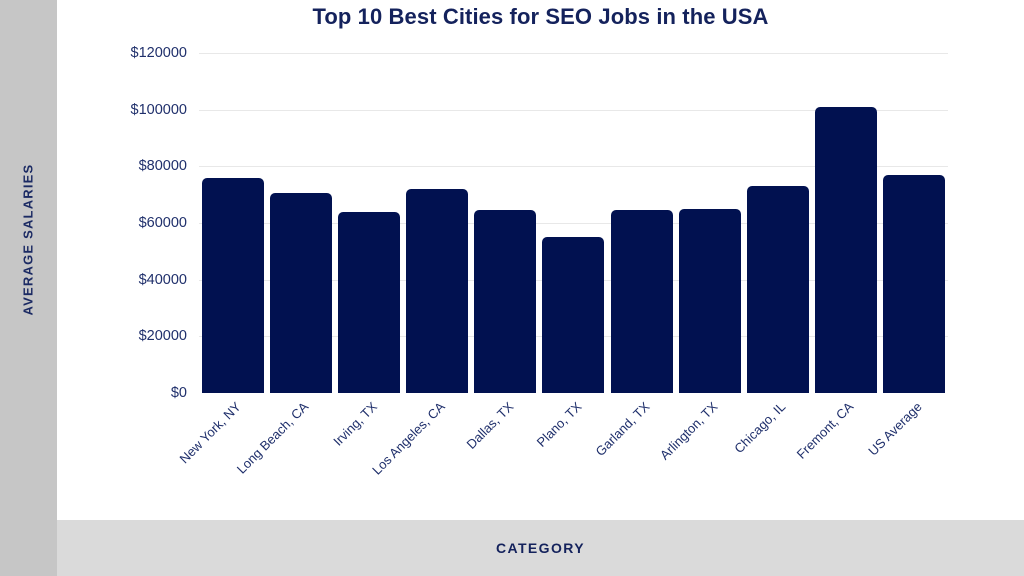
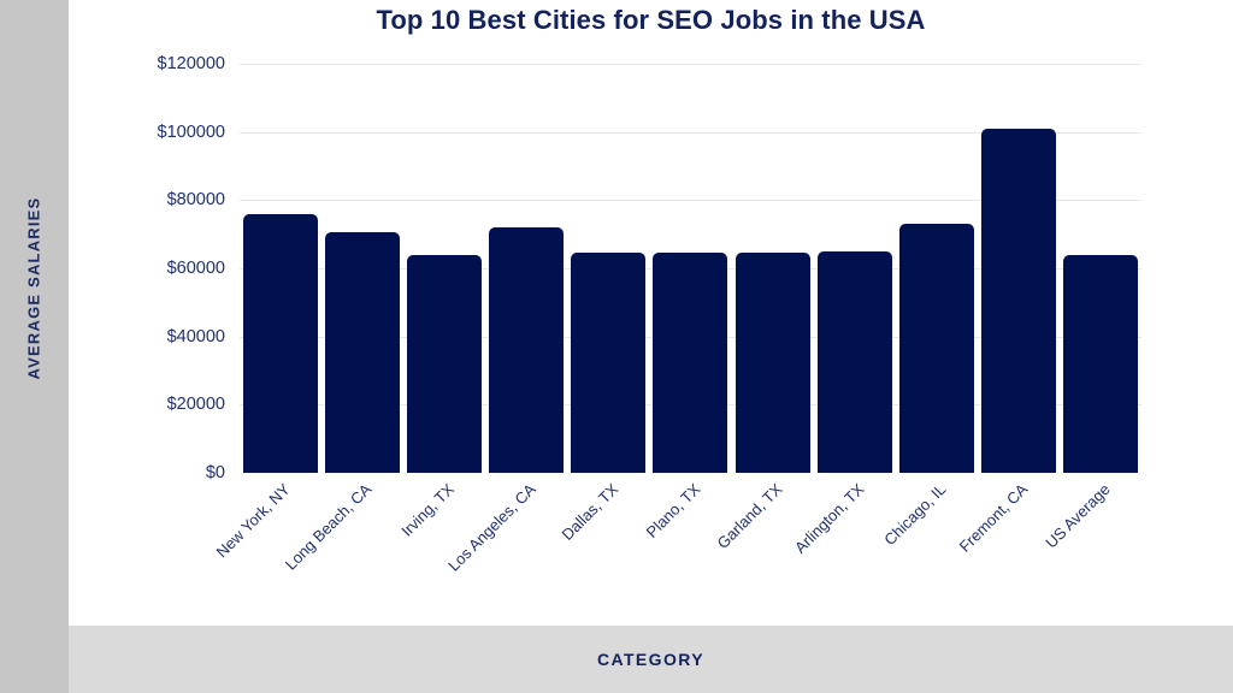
Plano, TX: $55000 -> $64000
US Average: $77000 -> $64000
